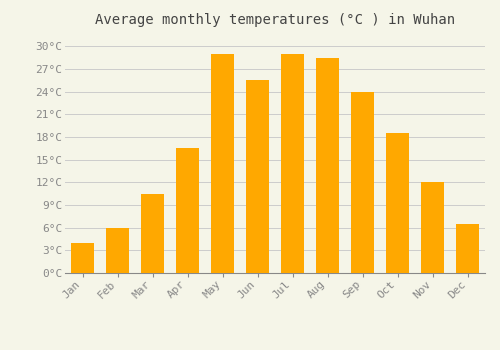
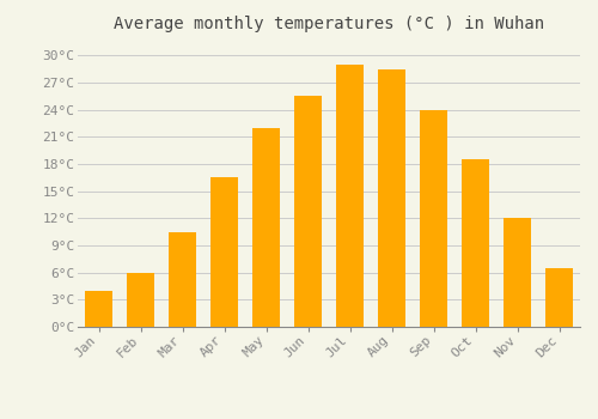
May: 29.0°C -> 22.0°C
